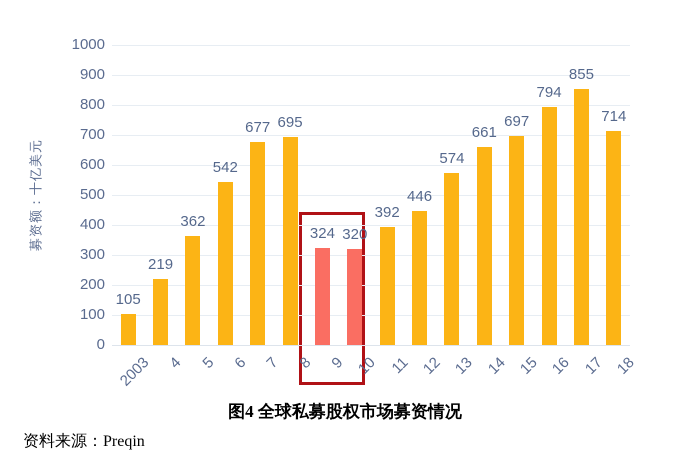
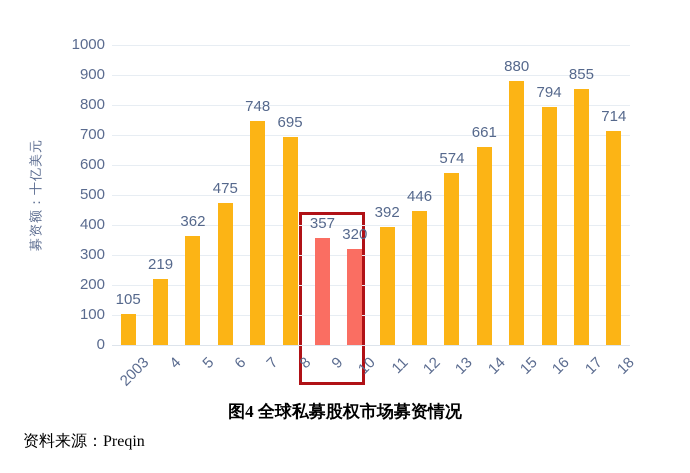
6: 542 -> 475
7: 677 -> 748
9: 324 -> 357
15: 697 -> 880
